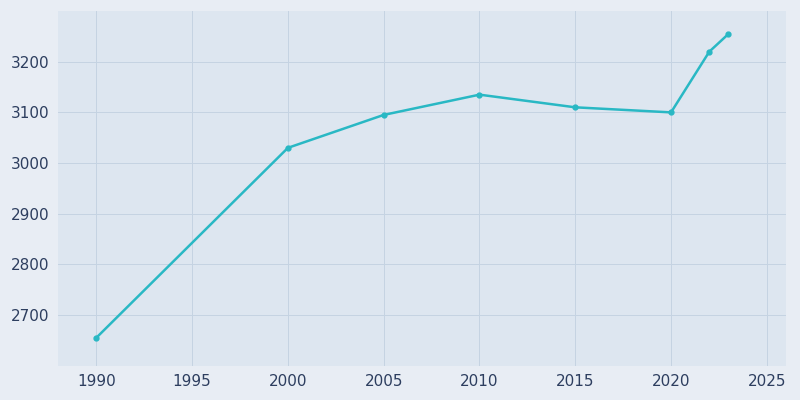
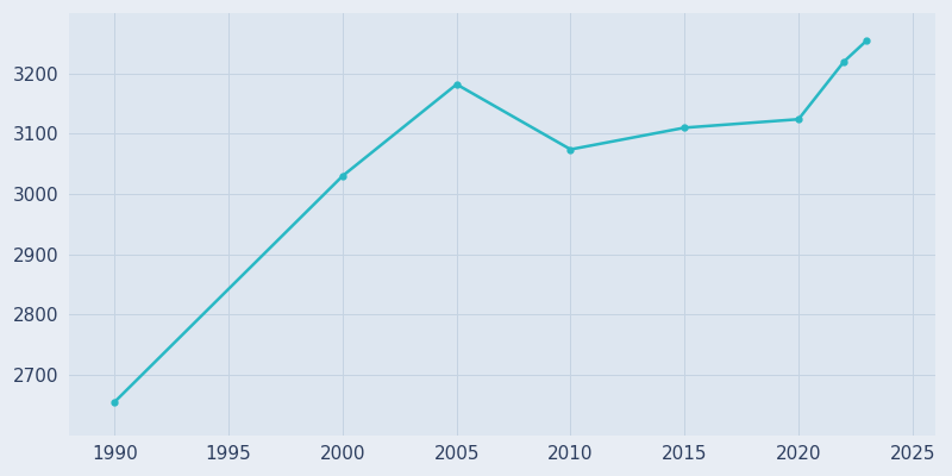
2005: 3095 -> 3182
2010: 3135 -> 3074
2020: 3100 -> 3124
